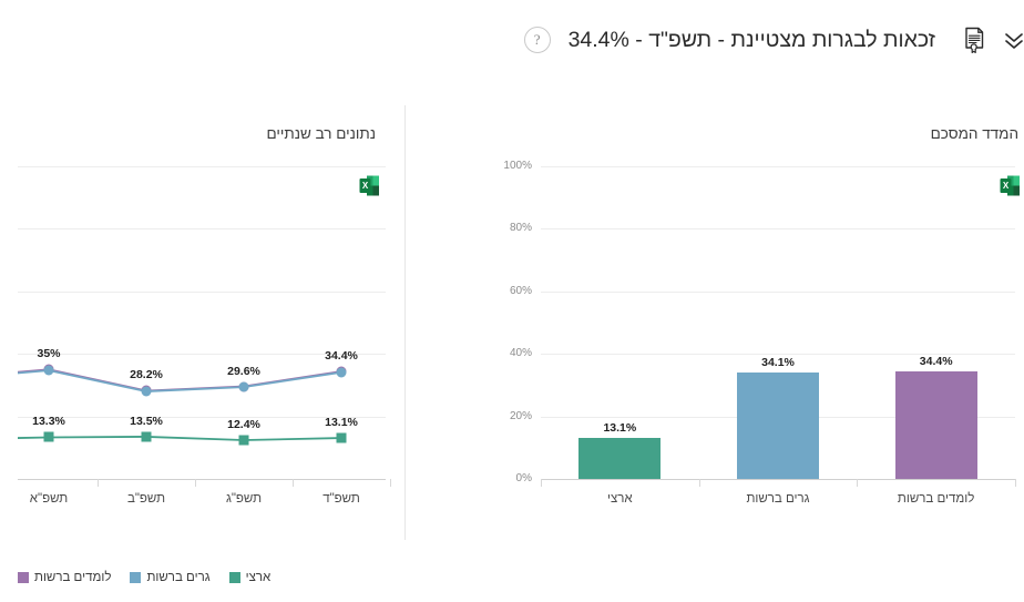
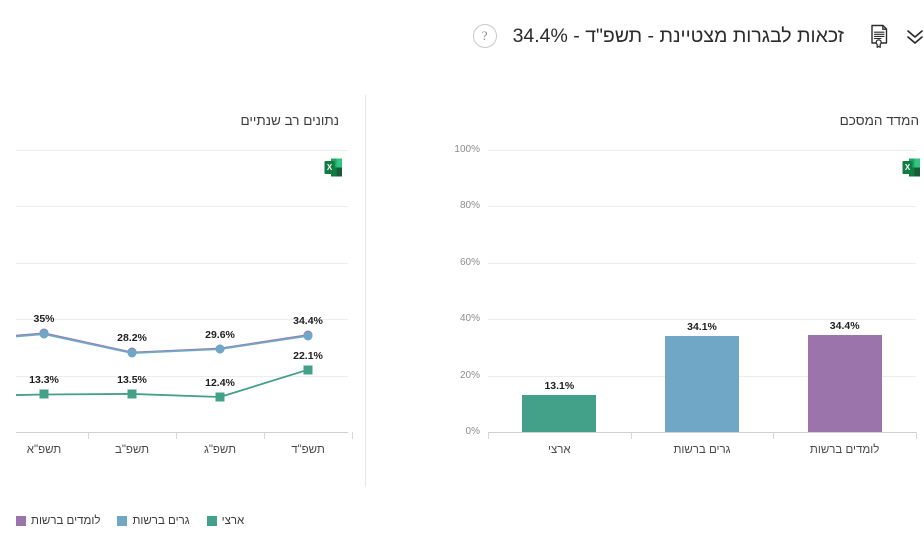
נתונים רב שנתיים/ארצי/תשפ"ד: 13.1% -> 22.1%
